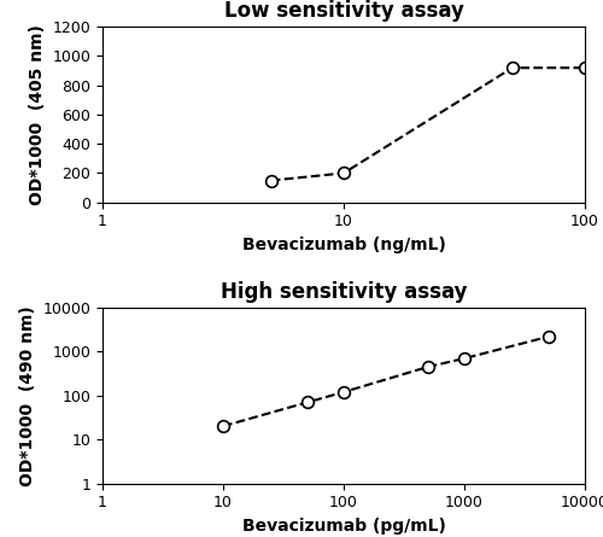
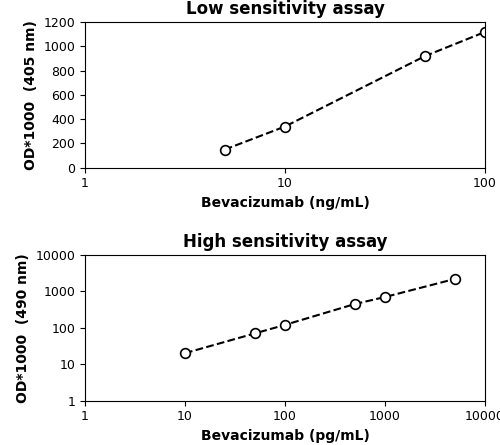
Low sensitivity assay/10: 200 -> 340
Low sensitivity assay/100: 920 -> 1120
